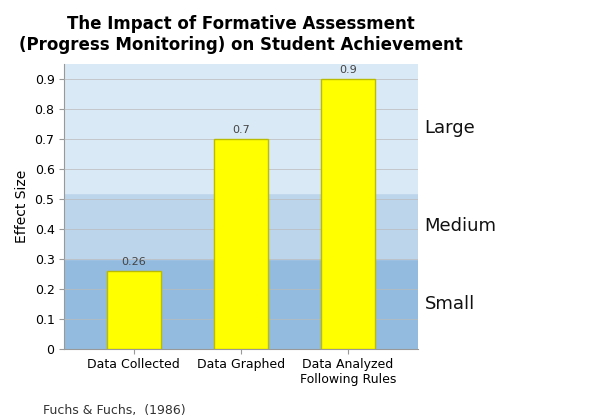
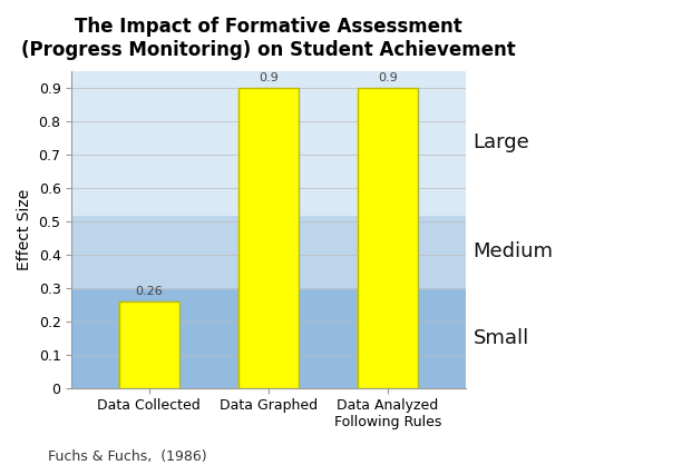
Data Graphed: 0.7 -> 0.9
